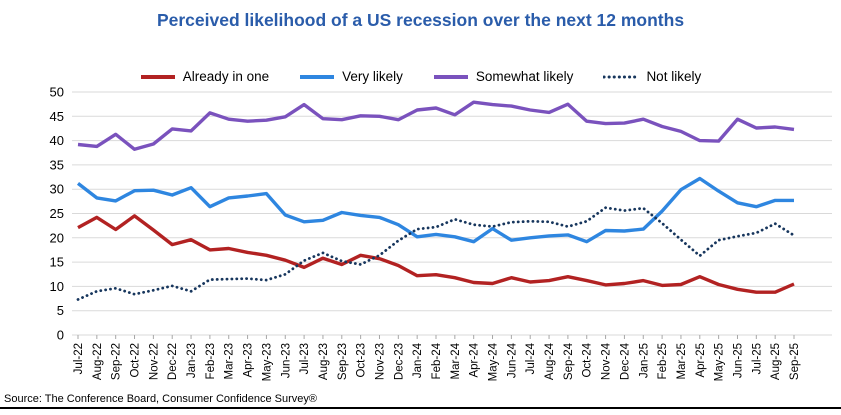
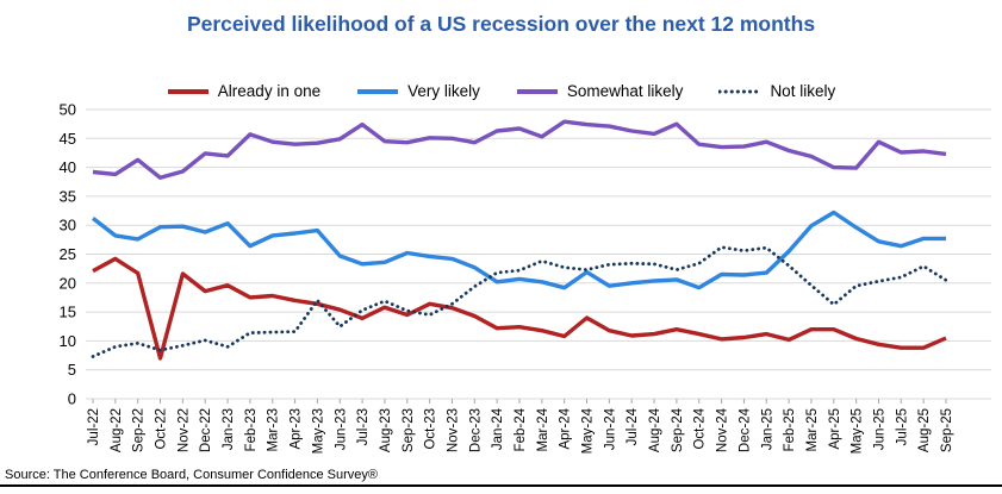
Already in one/Oct-22: 24 -> 7
Not likely/May-23: 11 -> 17
Already in one/May-24: 11 -> 14
Already in one/Mar-25: 10 -> 12
